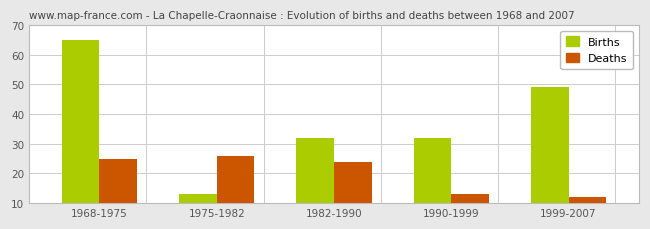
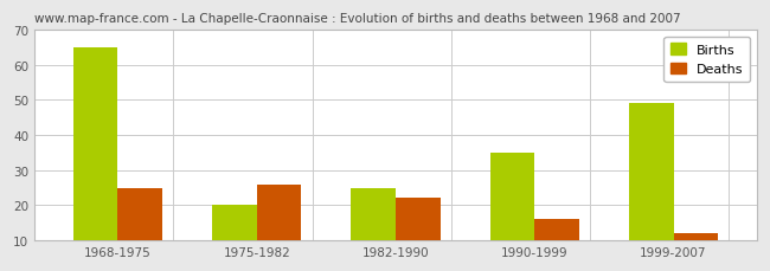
Births/1975-1982: 13 -> 20
Births/1982-1990: 32 -> 25
Deaths/1982-1990: 24 -> 22
Births/1990-1999: 32 -> 35
Deaths/1990-1999: 13 -> 16
